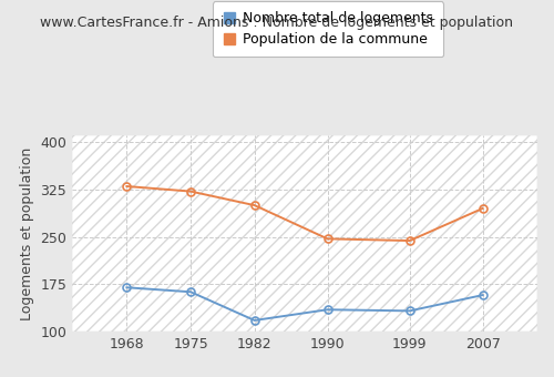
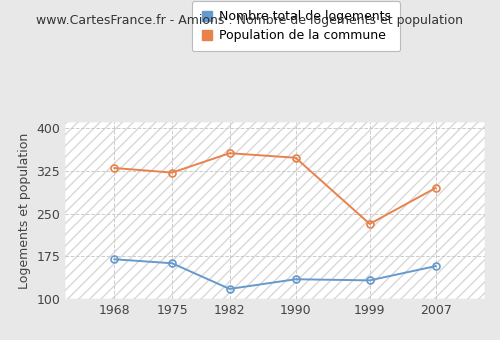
Population de la commune/1982: 300 -> 356
Population de la commune/1990: 247 -> 348
Population de la commune/1999: 244 -> 232
